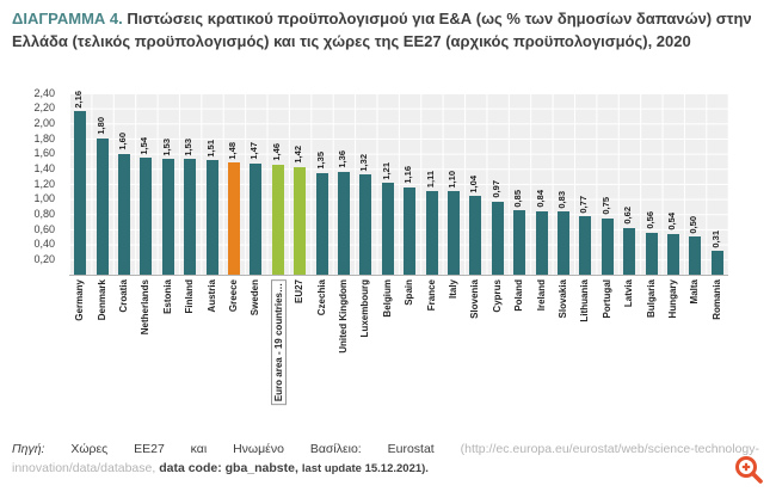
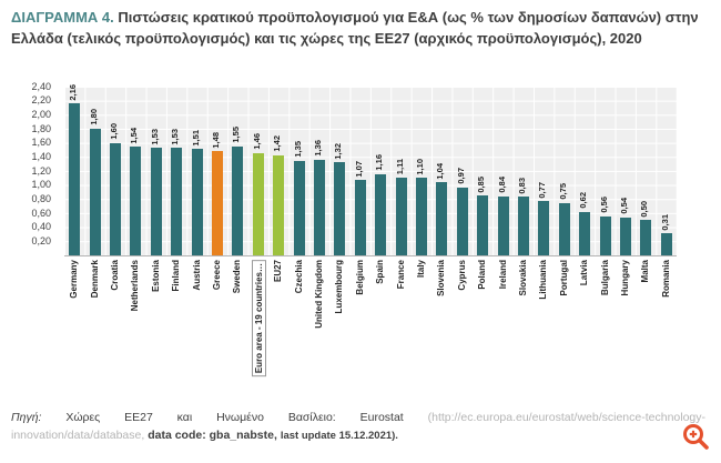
Sweden: 1,47 -> 1,55
Belgium: 1,21 -> 1,07
